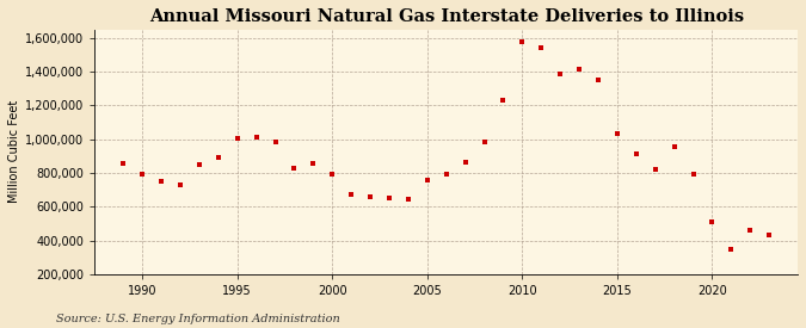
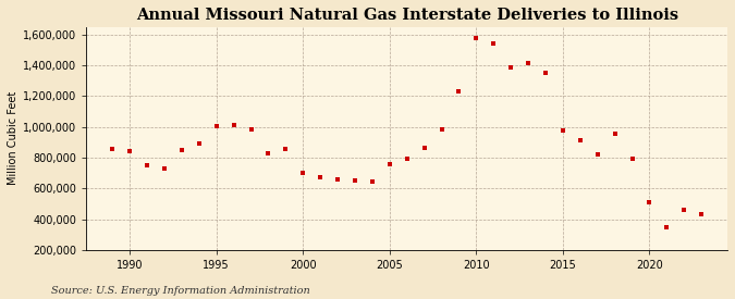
1990: 790,000 -> 840,000
2000: 800,000 -> 700,000
2015: 1,030,000 -> 980,000
